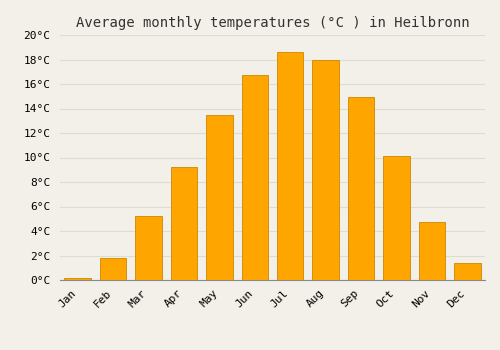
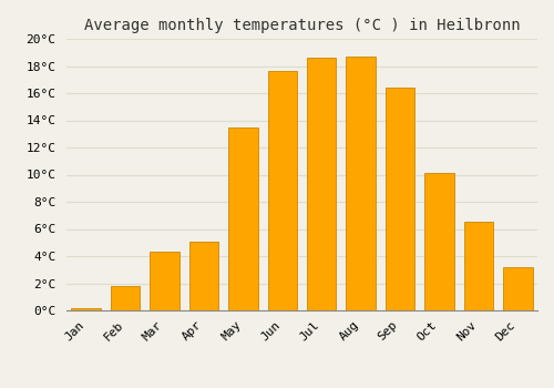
Mar: 5.2°C -> 4.3°C
Apr: 9.2°C -> 5.1°C
Jun: 16.7°C -> 17.6°C
Aug: 18.0°C -> 18.7°C
Sep: 14.9°C -> 16.4°C
Nov: 4.7°C -> 6.5°C
Dec: 1.4°C -> 3.2°C
